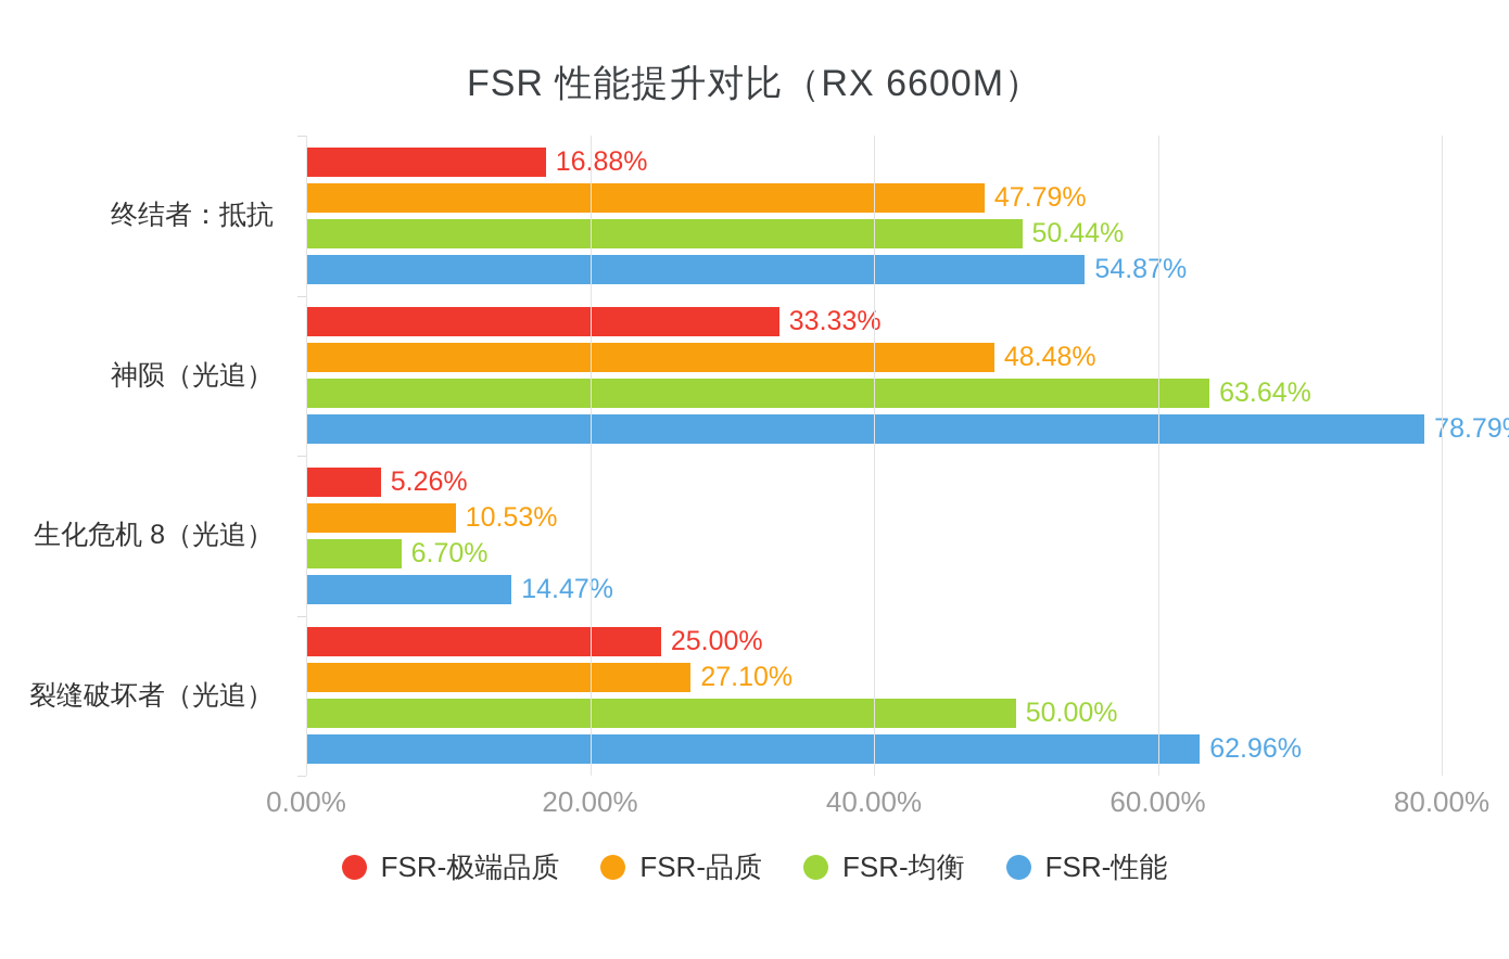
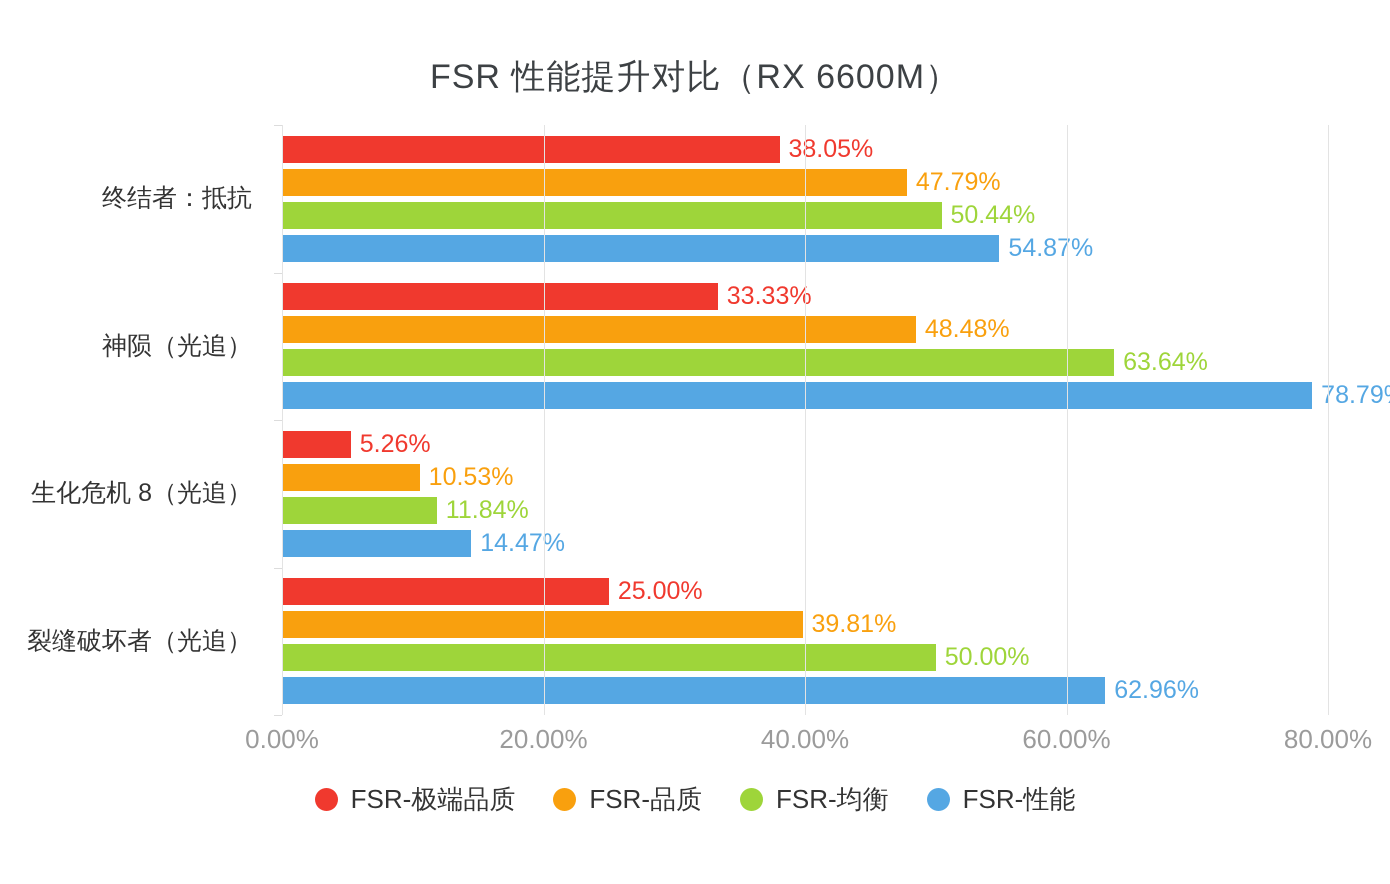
FSR-极端品质/终结者：抵抗: 16.88% -> 38.05%
FSR-均衡/生化危机 8（光追）: 6.70% -> 11.84%
FSR-品质/裂缝破坏者（光追）: 27.10% -> 39.81%
